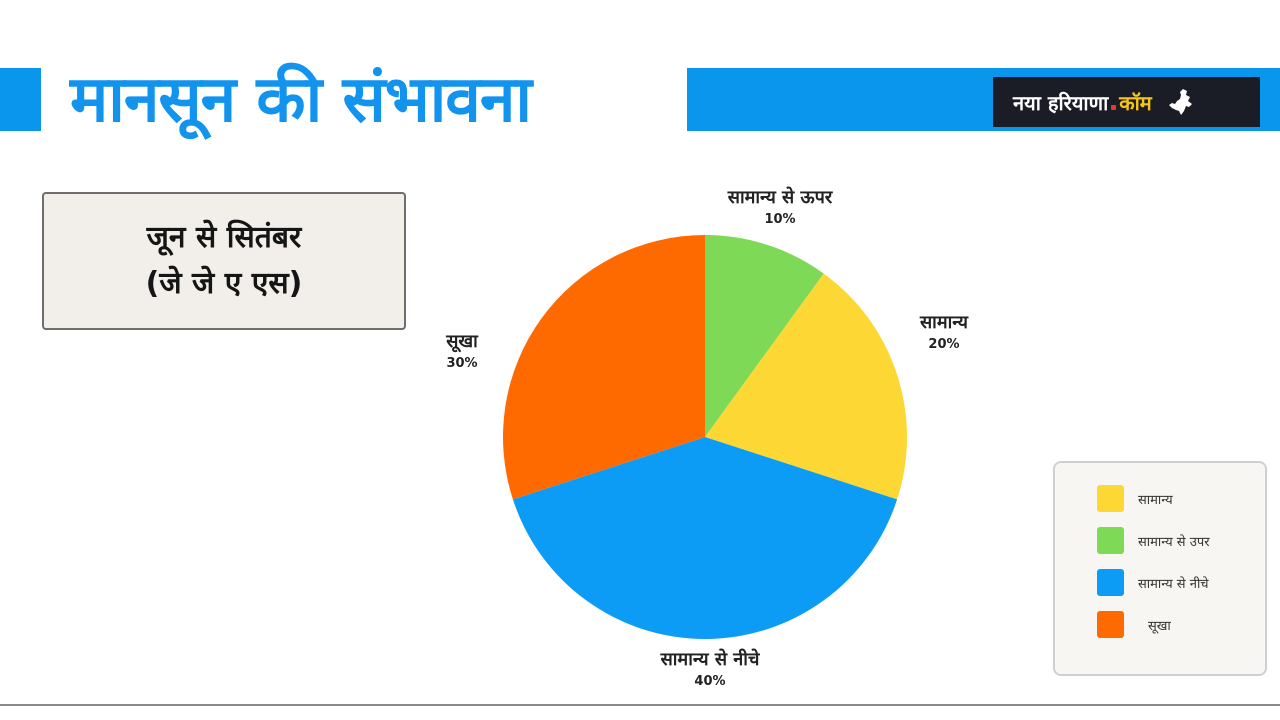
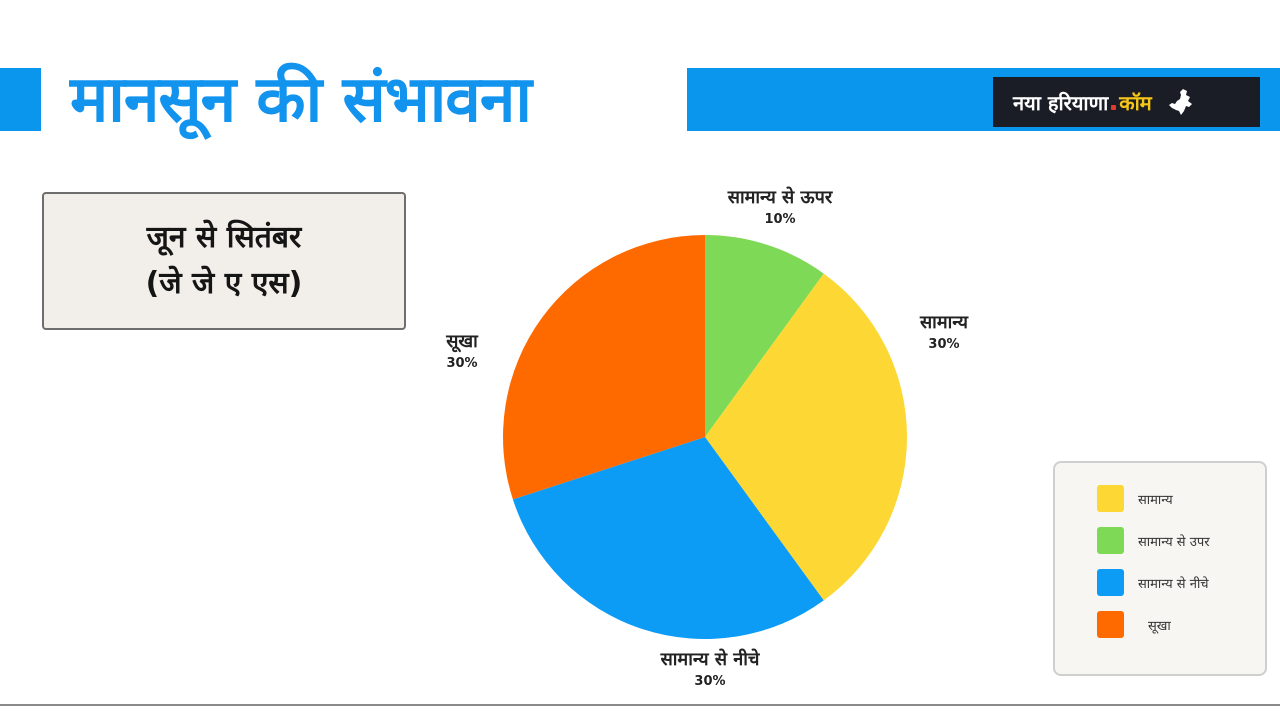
सामान्य: 20% -> 30%
सामान्य से नीचे: 40% -> 30%
